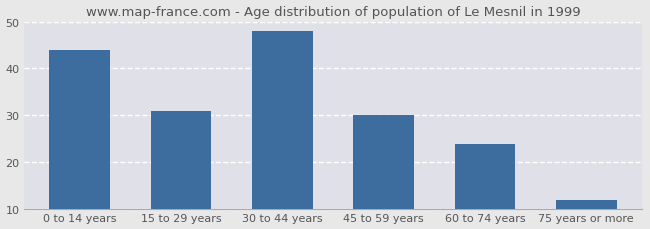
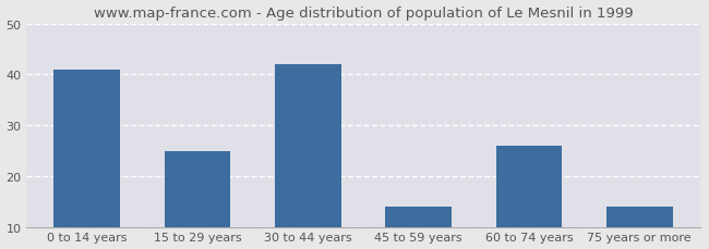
0 to 14 years: 44 -> 41
15 to 29 years: 31 -> 25
30 to 44 years: 48 -> 42
45 to 59 years: 30 -> 14
60 to 74 years: 24 -> 26
75 years or more: 12 -> 14
